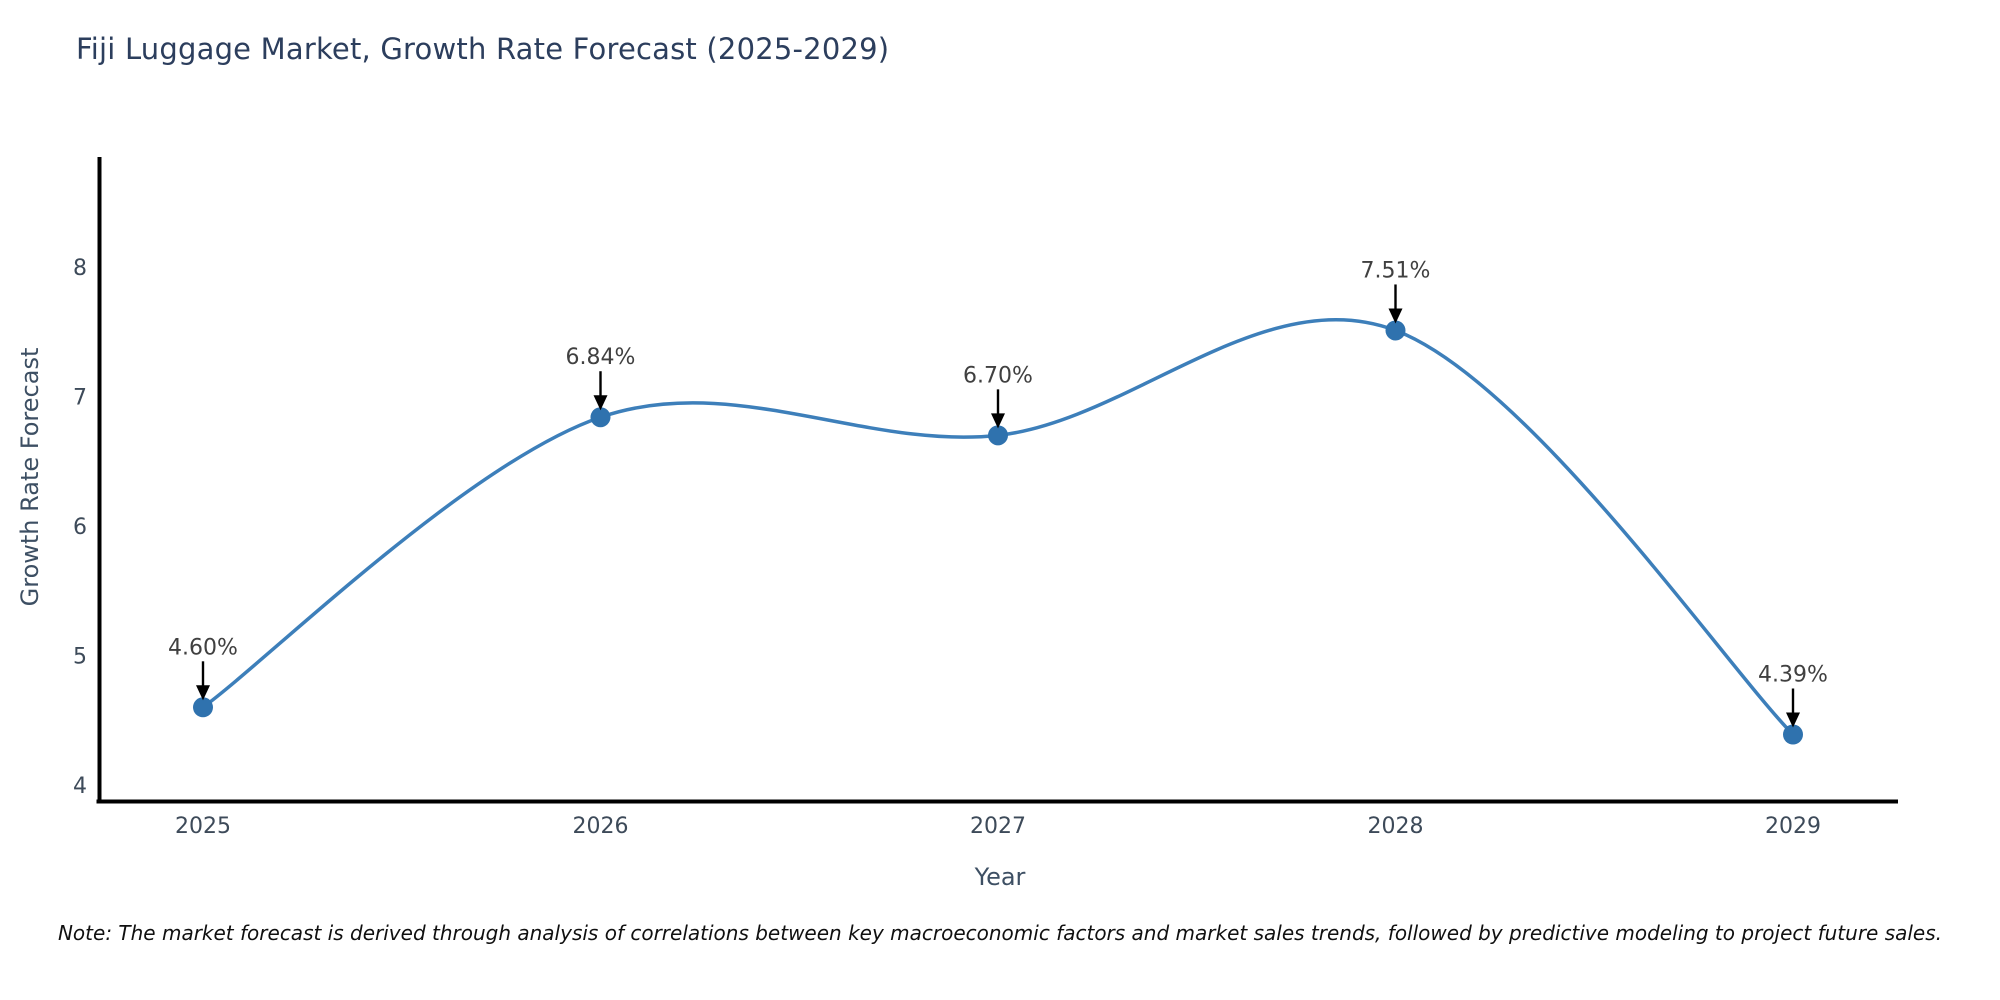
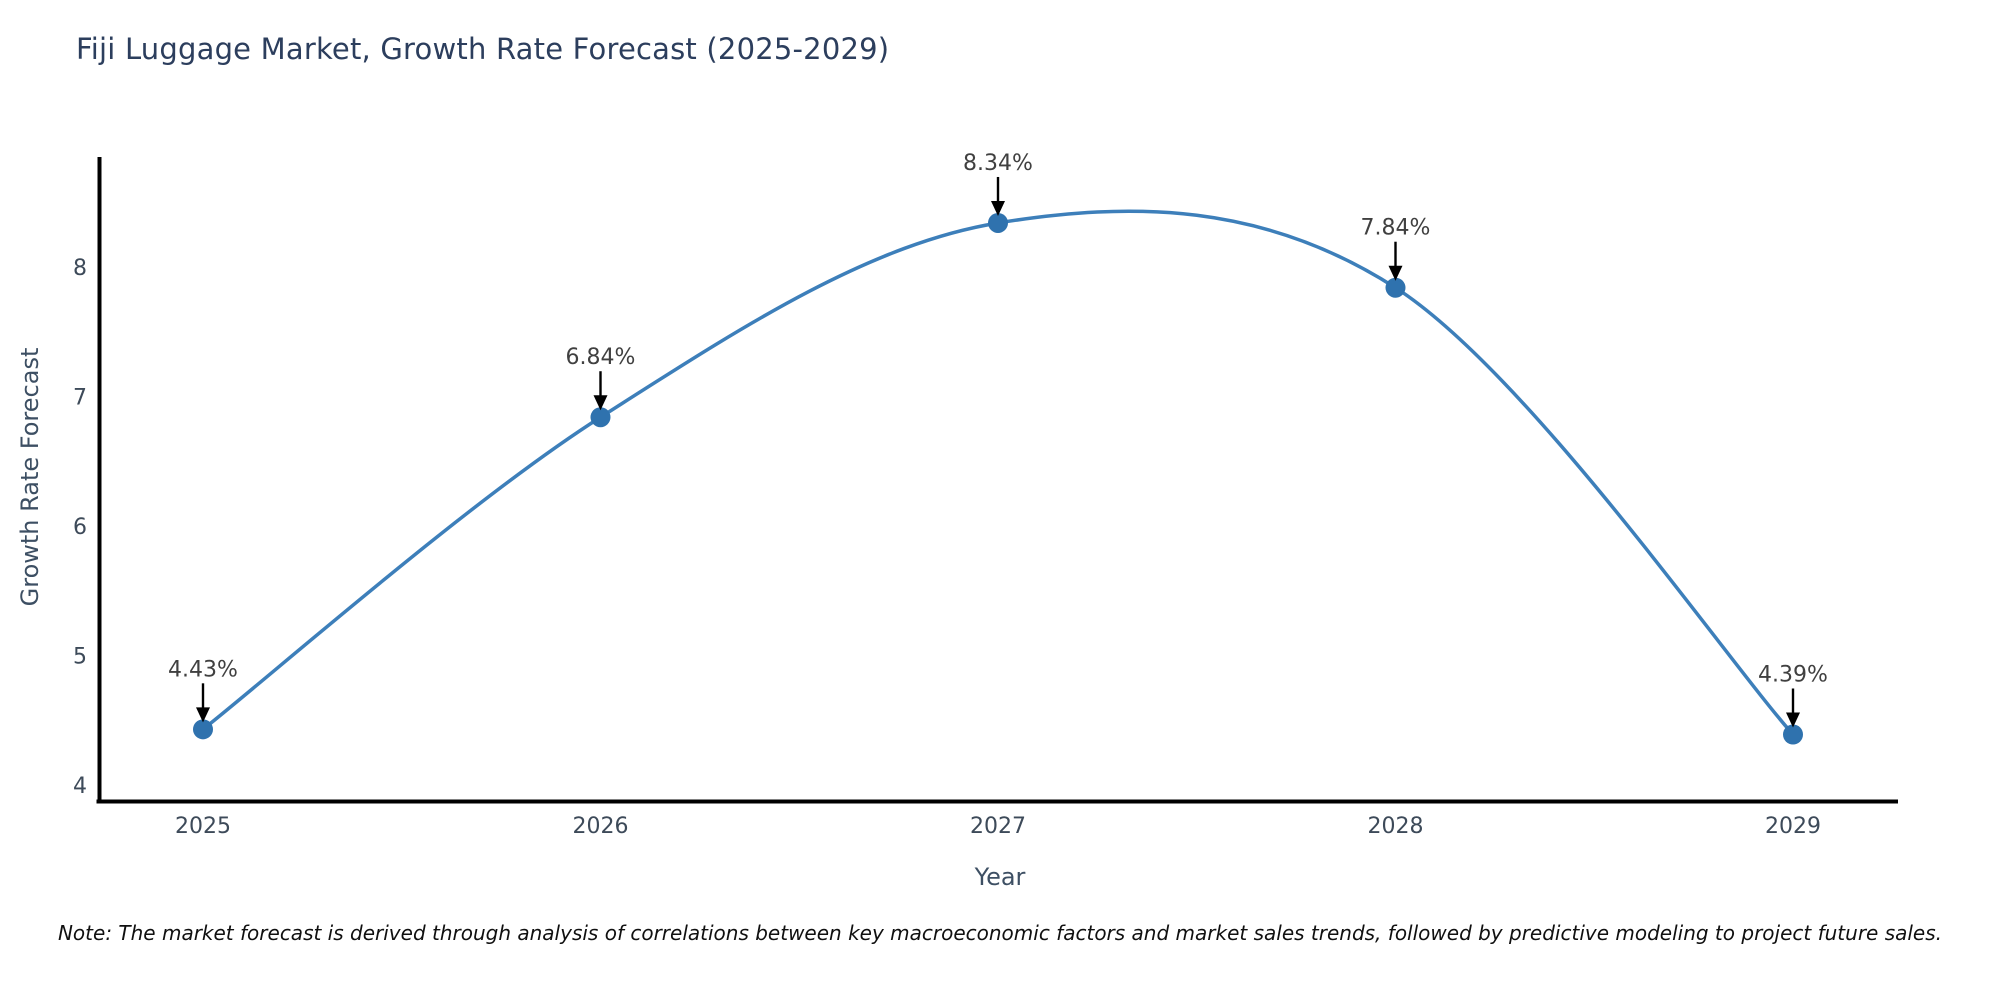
2025: 4.60% -> 4.43%
2027: 6.70% -> 8.34%
2028: 7.51% -> 7.84%
